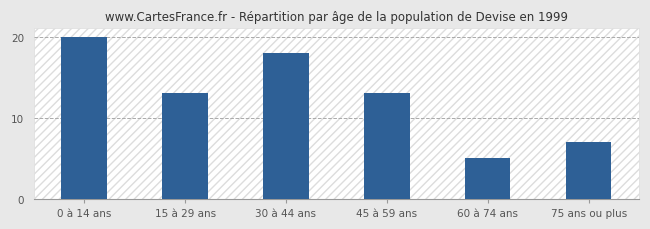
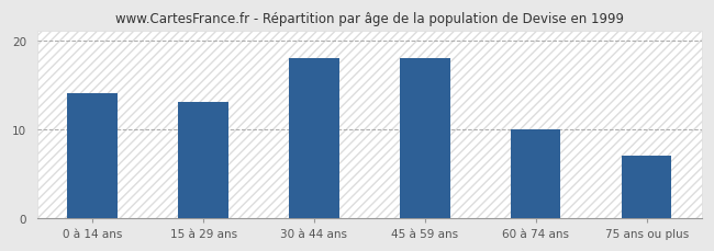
0 à 14 ans: 20 -> 14
45 à 59 ans: 13 -> 18
60 à 74 ans: 5 -> 10
